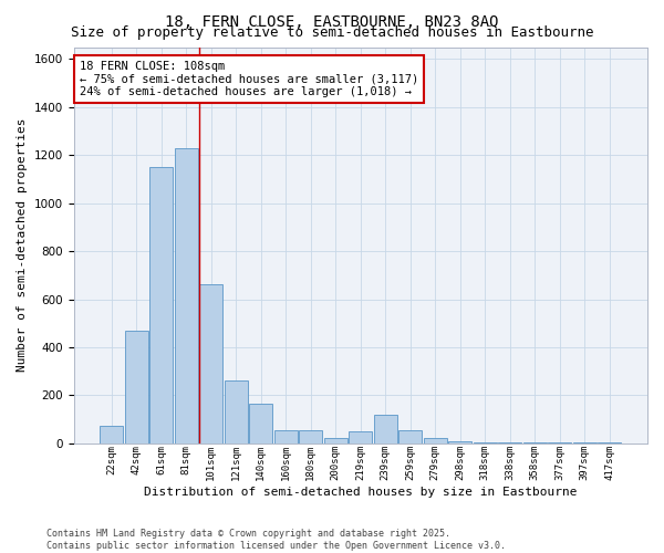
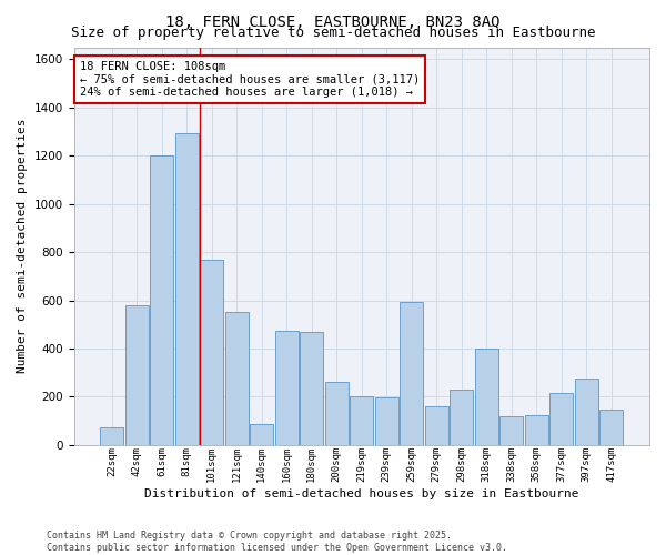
42sqm: 470 -> 580
61sqm: 1150 -> 1200
81sqm: 1230 -> 1295
101sqm: 660 -> 770
121sqm: 260 -> 550
140sqm: 165 -> 85
160sqm: 55 -> 475
180sqm: 55 -> 470
200sqm: 20 -> 260
219sqm: 50 -> 200
239sqm: 120 -> 195
259sqm: 55 -> 595
279sqm: 20 -> 160
298sqm: 10 -> 230
318sqm: 5 -> 400
338sqm: 5 -> 120
358sqm: 2 -> 125
377sqm: 2 -> 215
397sqm: 2 -> 275
417sqm: 2 -> 145
